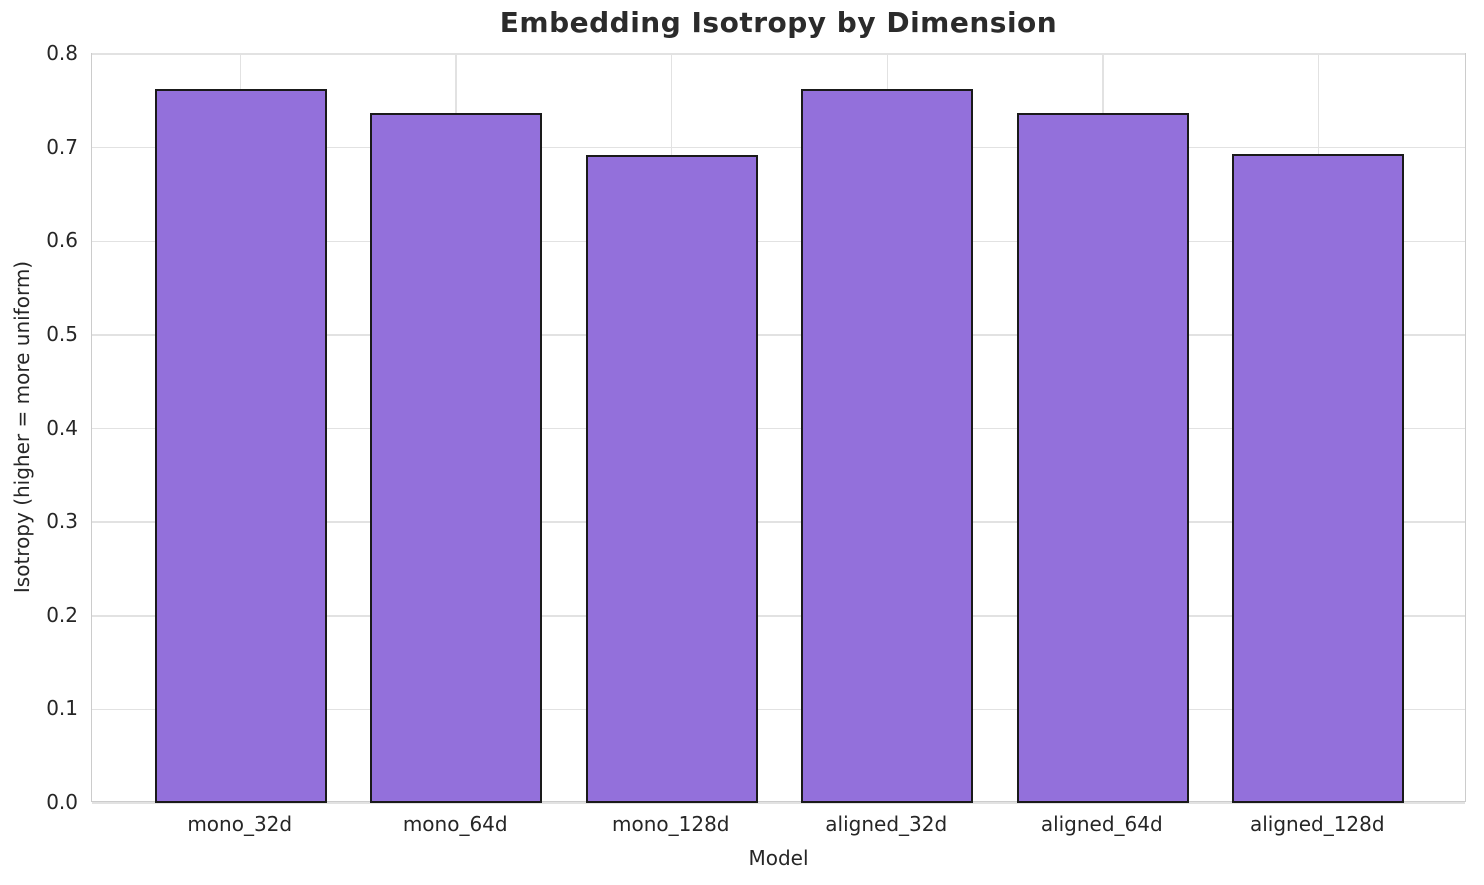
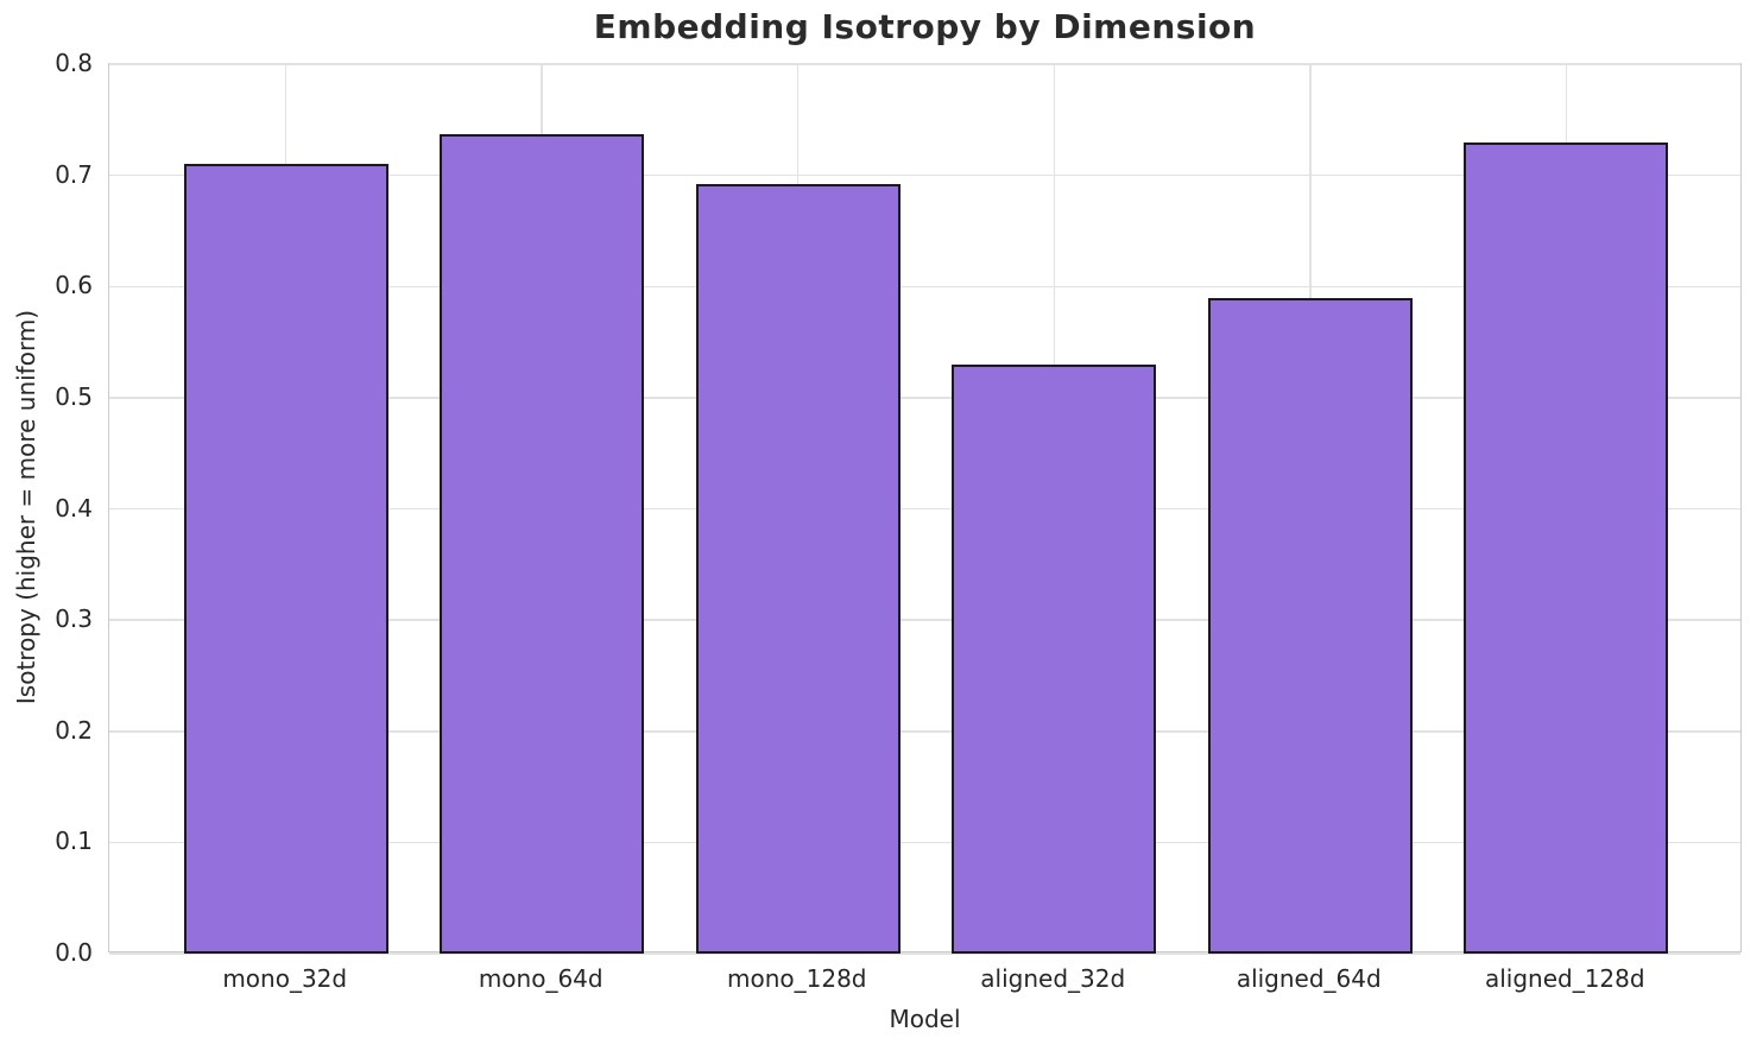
mono_32d: 0.76 -> 0.71
aligned_32d: 0.76 -> 0.53
aligned_64d: 0.74 -> 0.59
aligned_128d: 0.69 -> 0.73
